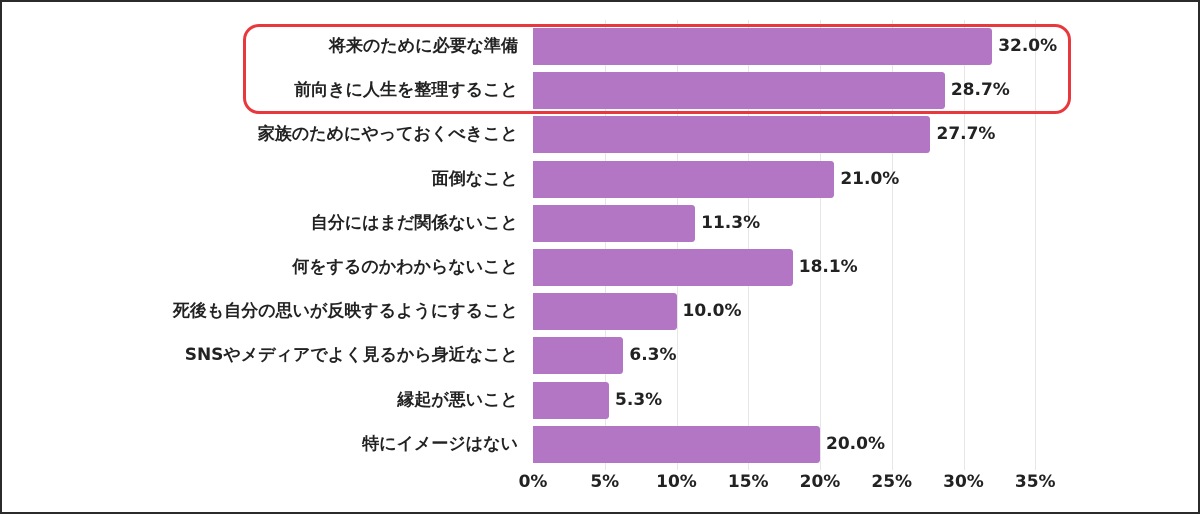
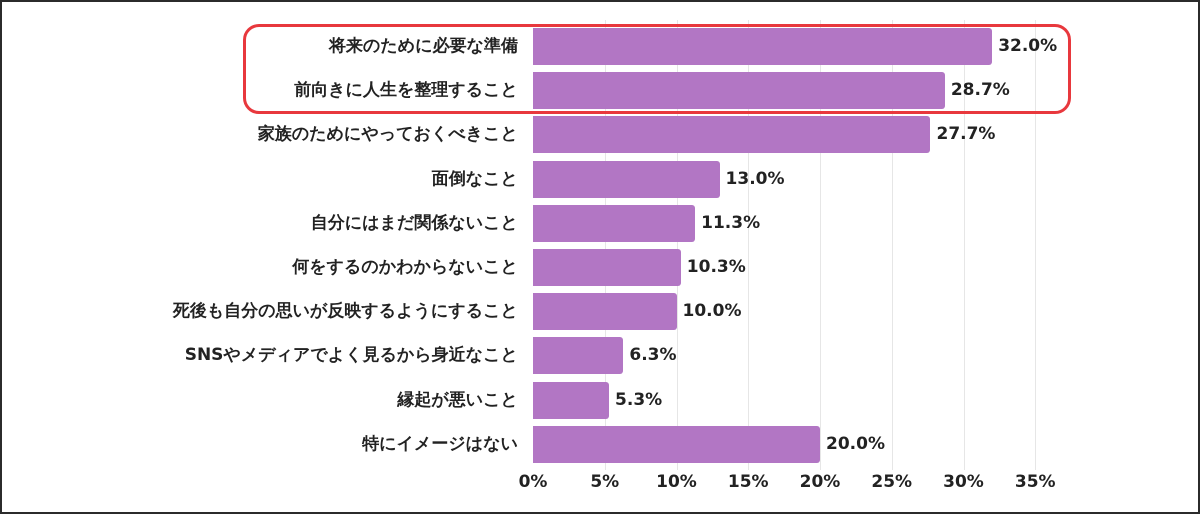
面倒なこと: 21.0% -> 13.0%
何をするのかわからないこと: 18.1% -> 10.3%
